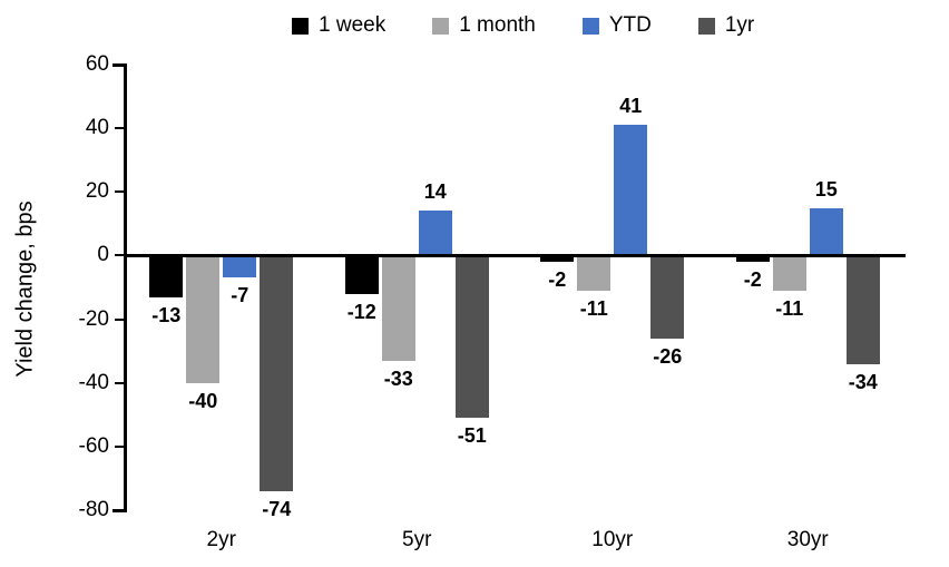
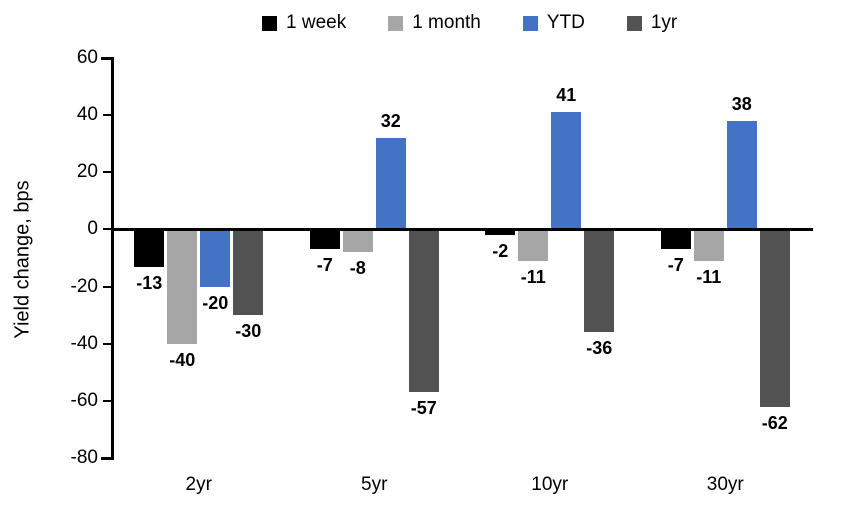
YTD/2yr: -7 -> -20
1yr/2yr: -74 -> -30
1 week/5yr: -12 -> -7
1 month/5yr: -33 -> -8
YTD/5yr: 14 -> 32
1yr/5yr: -51 -> -57
1yr/10yr: -26 -> -36
1 week/30yr: -2 -> -7
YTD/30yr: 15 -> 38
1yr/30yr: -34 -> -62
